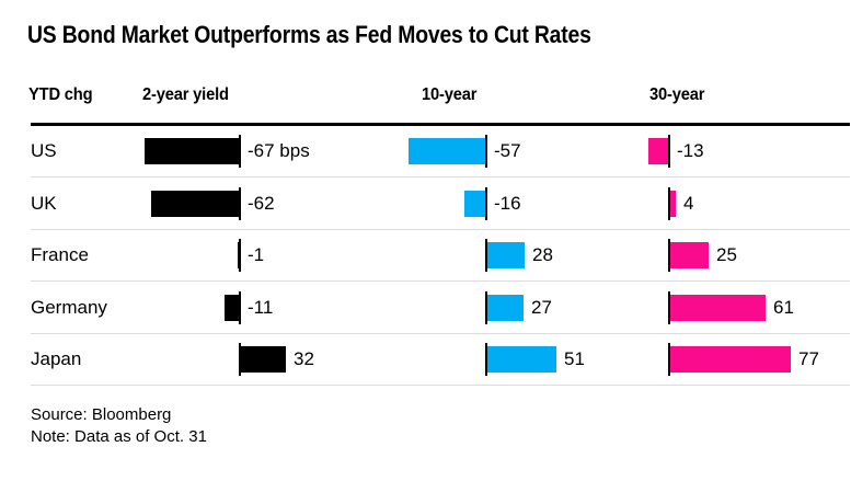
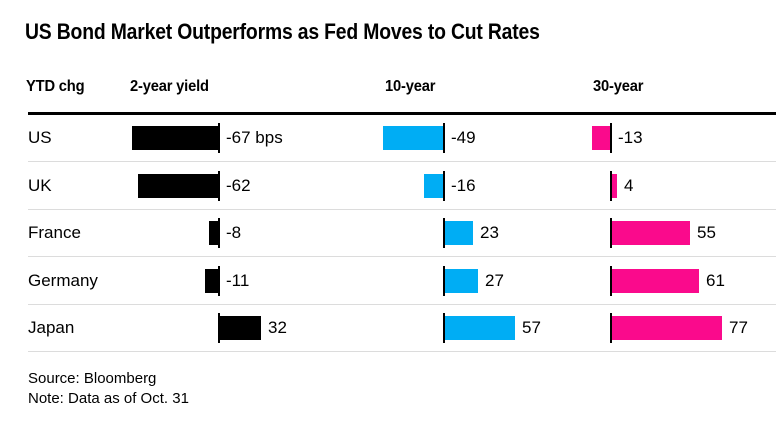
10-year/US: -57 -> -49
2-year yield/France: -1 -> -8
10-year/France: 28 -> 23
30-year/France: 25 -> 55
10-year/Japan: 51 -> 57
